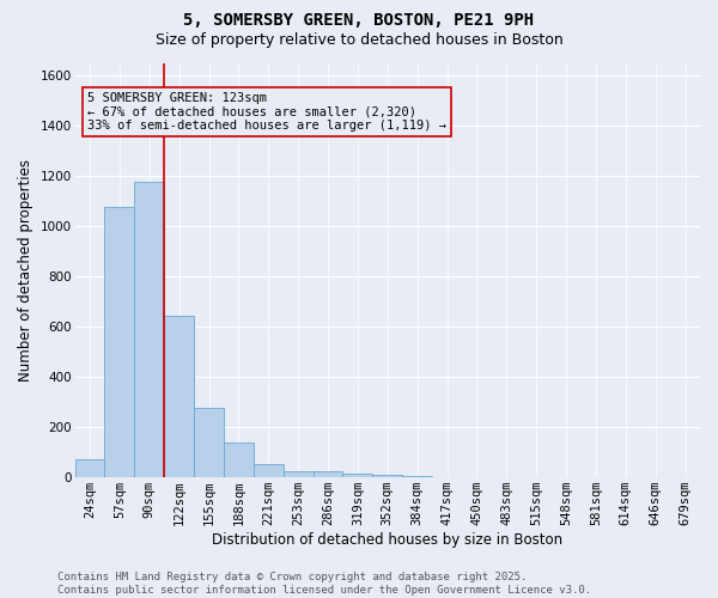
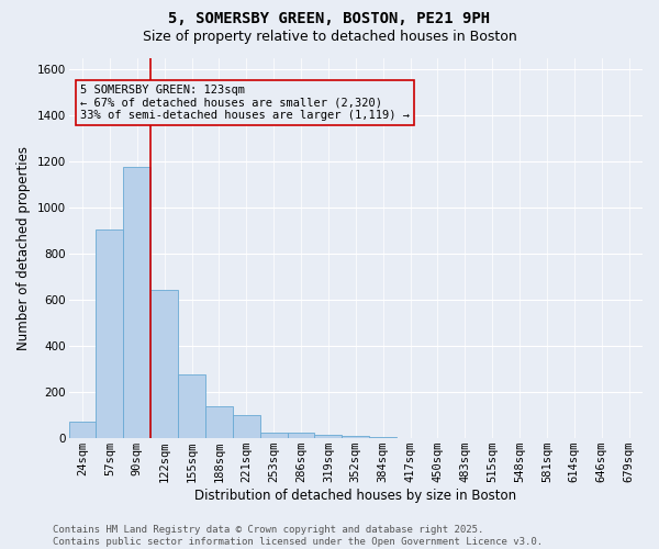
57sqm: 1075 -> 905
221sqm: 50 -> 100
